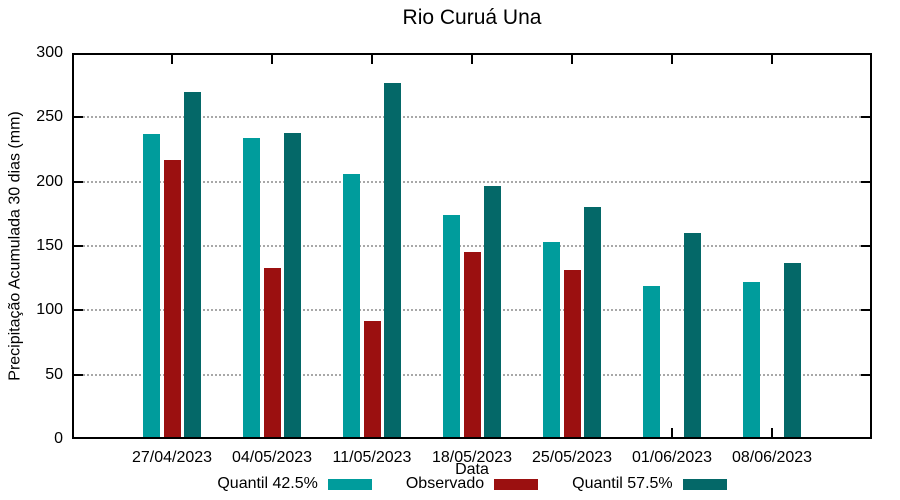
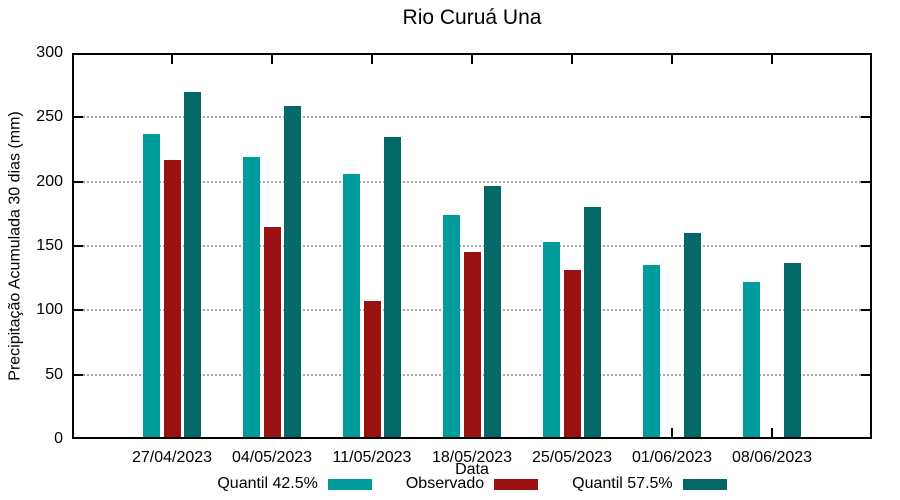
Quantil 42.5%/04/05/2023: 234 -> 219
Observado/04/05/2023: 133 -> 165
Quantil 57.5%/04/05/2023: 238 -> 259
Observado/11/05/2023: 92 -> 107
Quantil 57.5%/11/05/2023: 277 -> 235
Quantil 42.5%/01/06/2023: 119 -> 135
